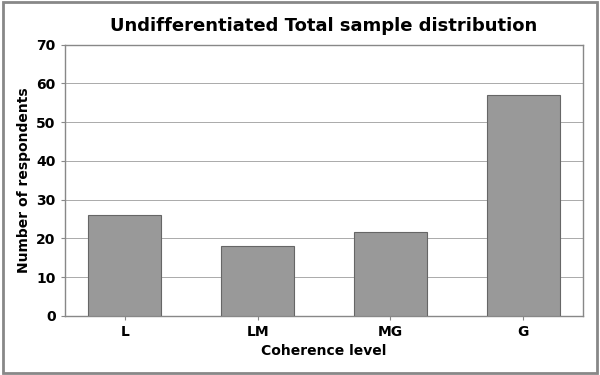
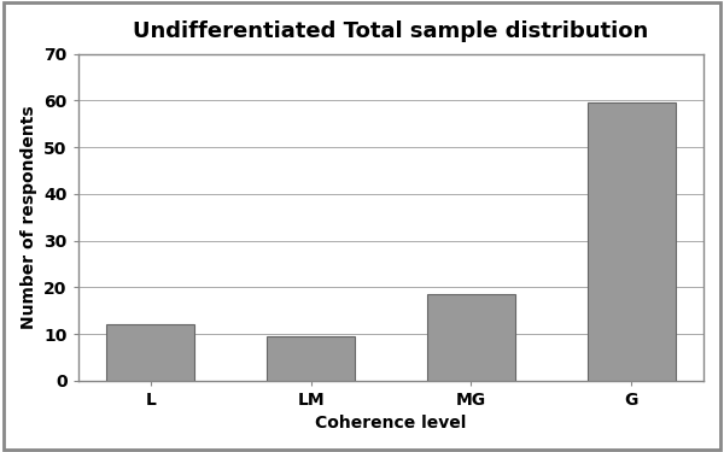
L: 26.0 -> 12.0
LM: 18.0 -> 9.5
MG: 21.5 -> 18.5
G: 57.0 -> 59.5
